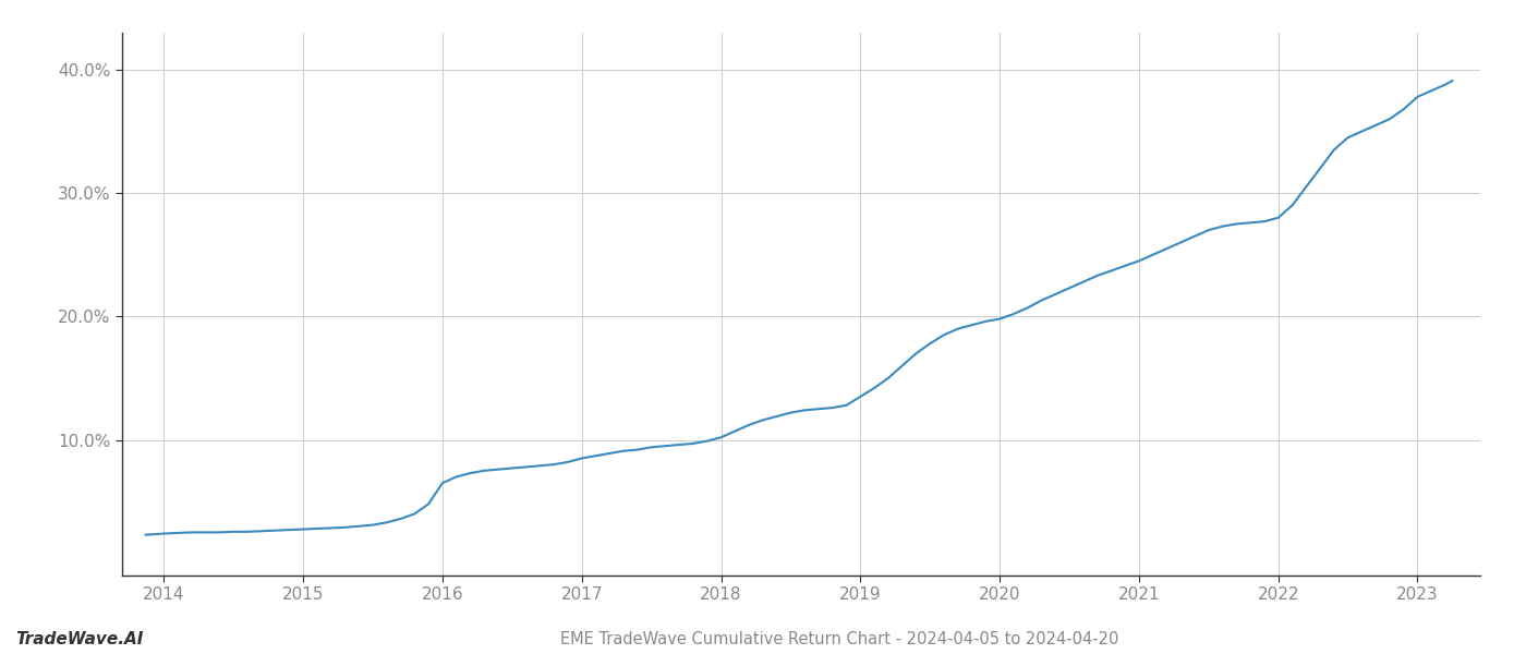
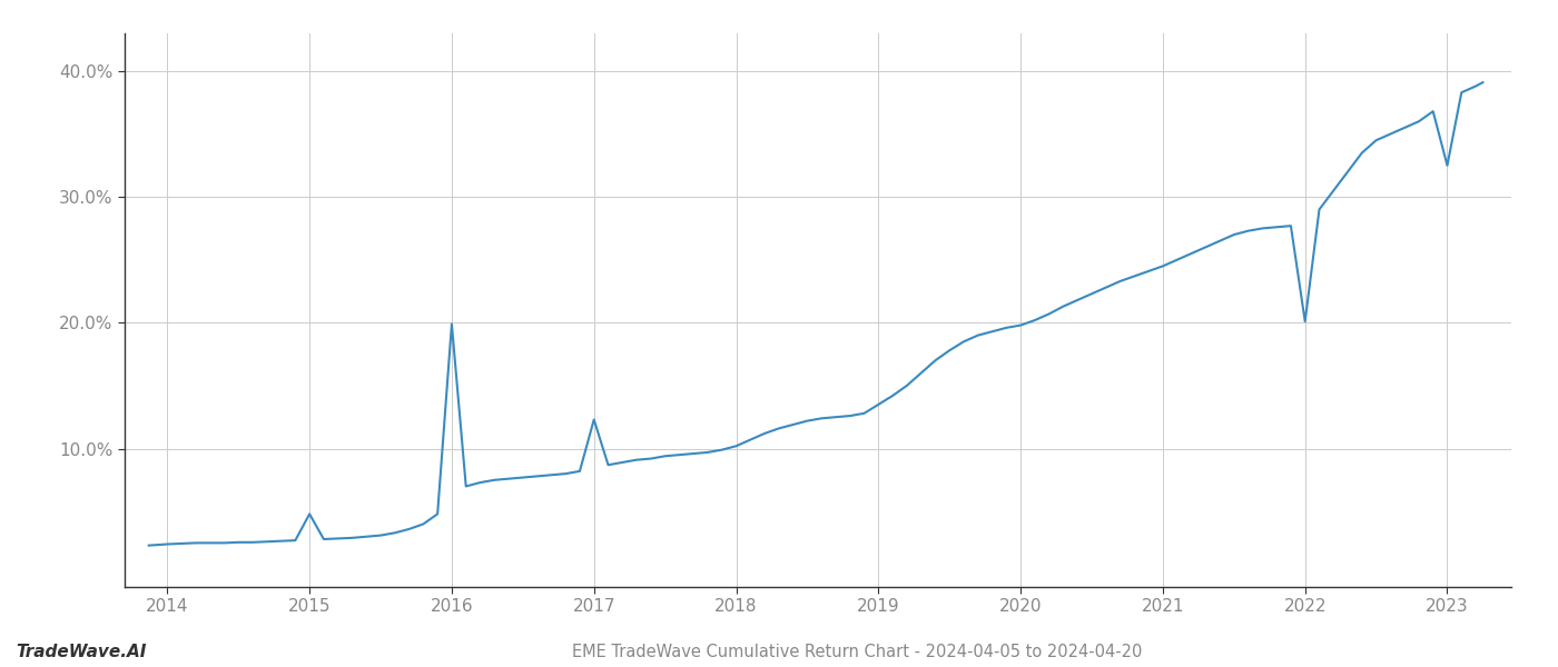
2015: 2.8% -> 4.8%
2016: 6.5% -> 19.9%
2017: 8.5% -> 12.3%
2022: 28.0% -> 20.1%
2023: 37.8% -> 32.5%
